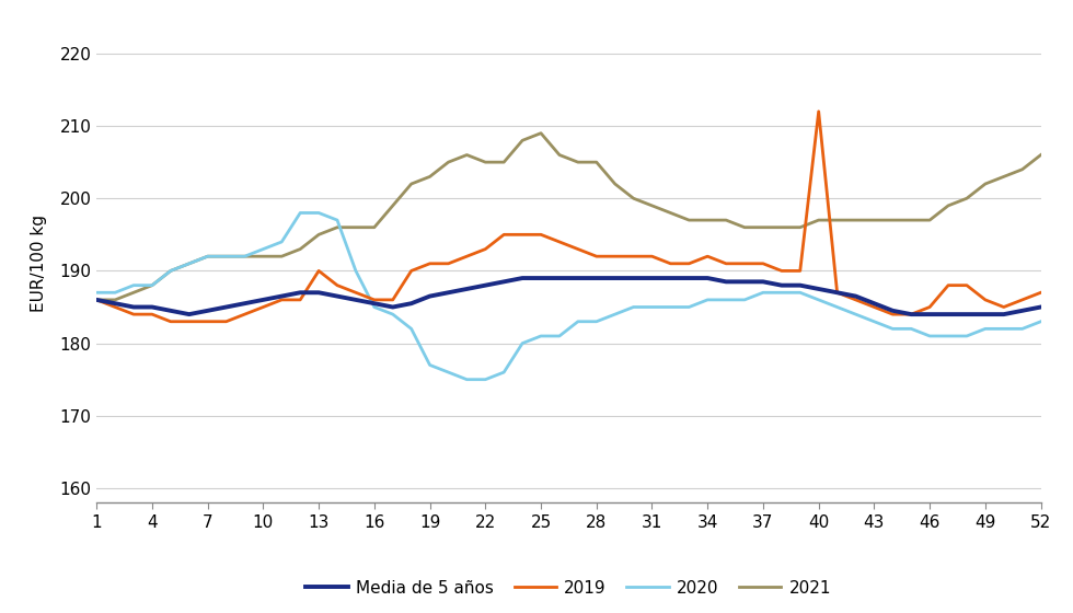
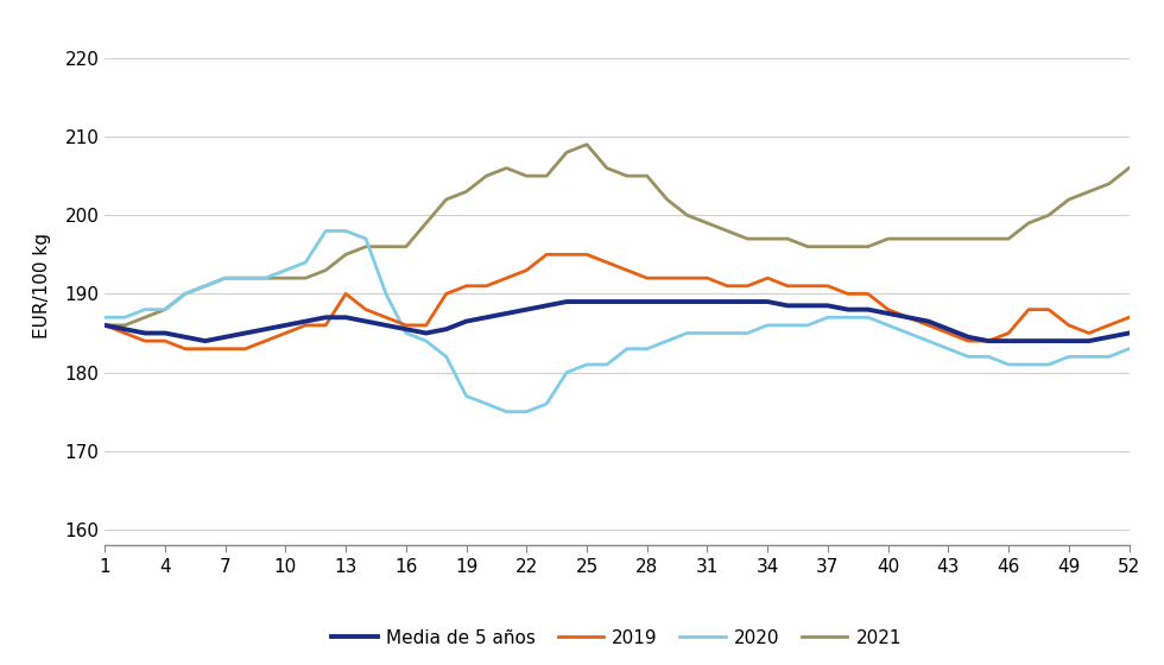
2019/40: 212 -> 188
